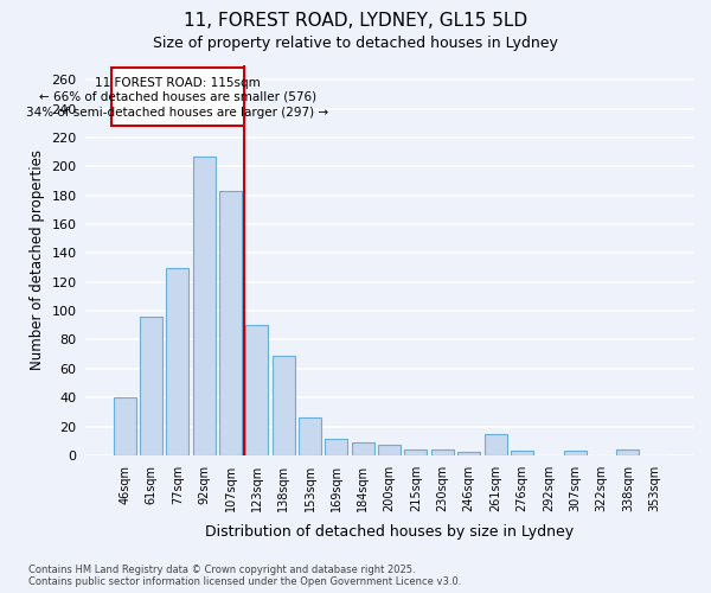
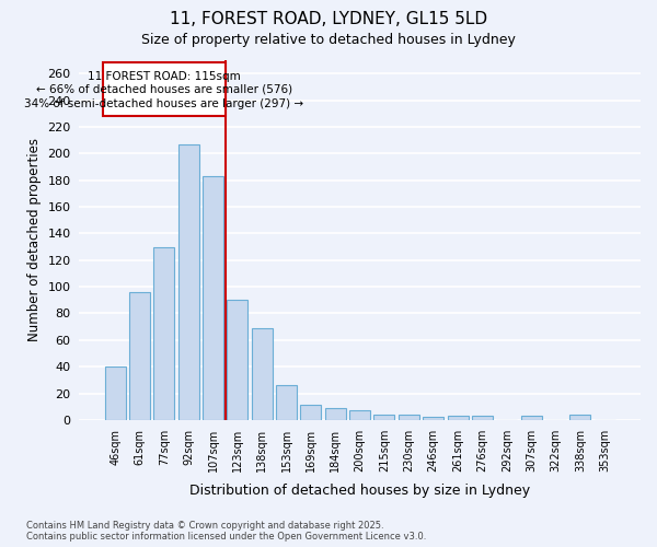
261sqm: 15 -> 3
